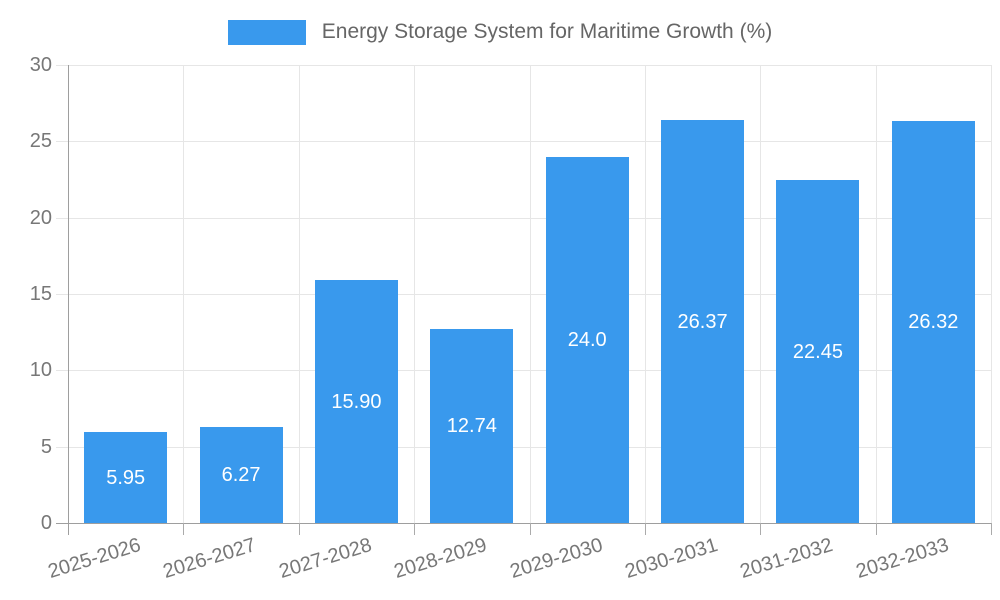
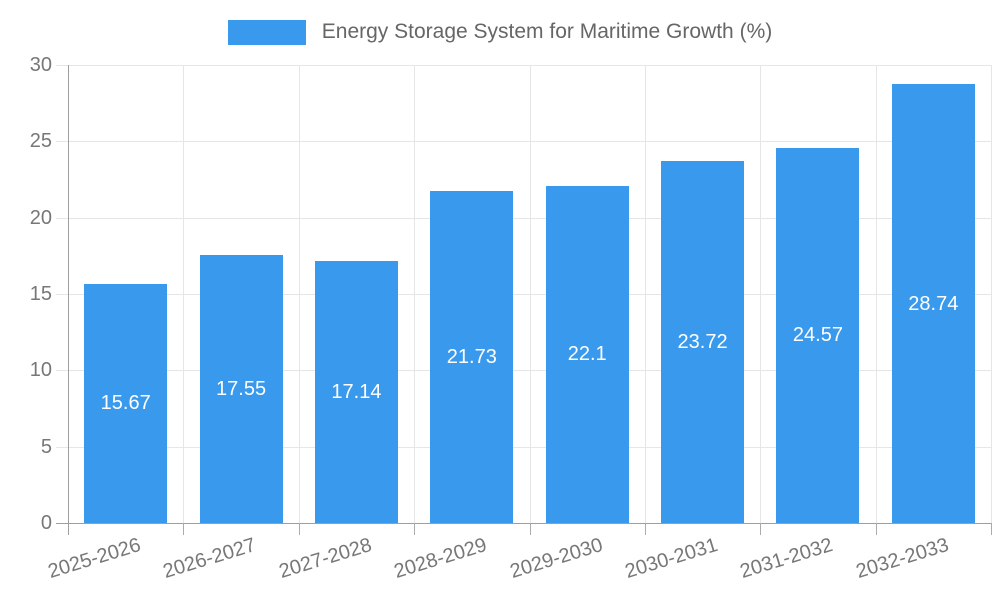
2025-2026: 5.95 -> 15.67
2026-2027: 6.27 -> 17.55
2027-2028: 15.90 -> 17.14
2028-2029: 12.74 -> 21.73
2029-2030: 24.0 -> 22.1
2030-2031: 26.37 -> 23.72
2031-2032: 22.45 -> 24.57
2032-2033: 26.32 -> 28.74
